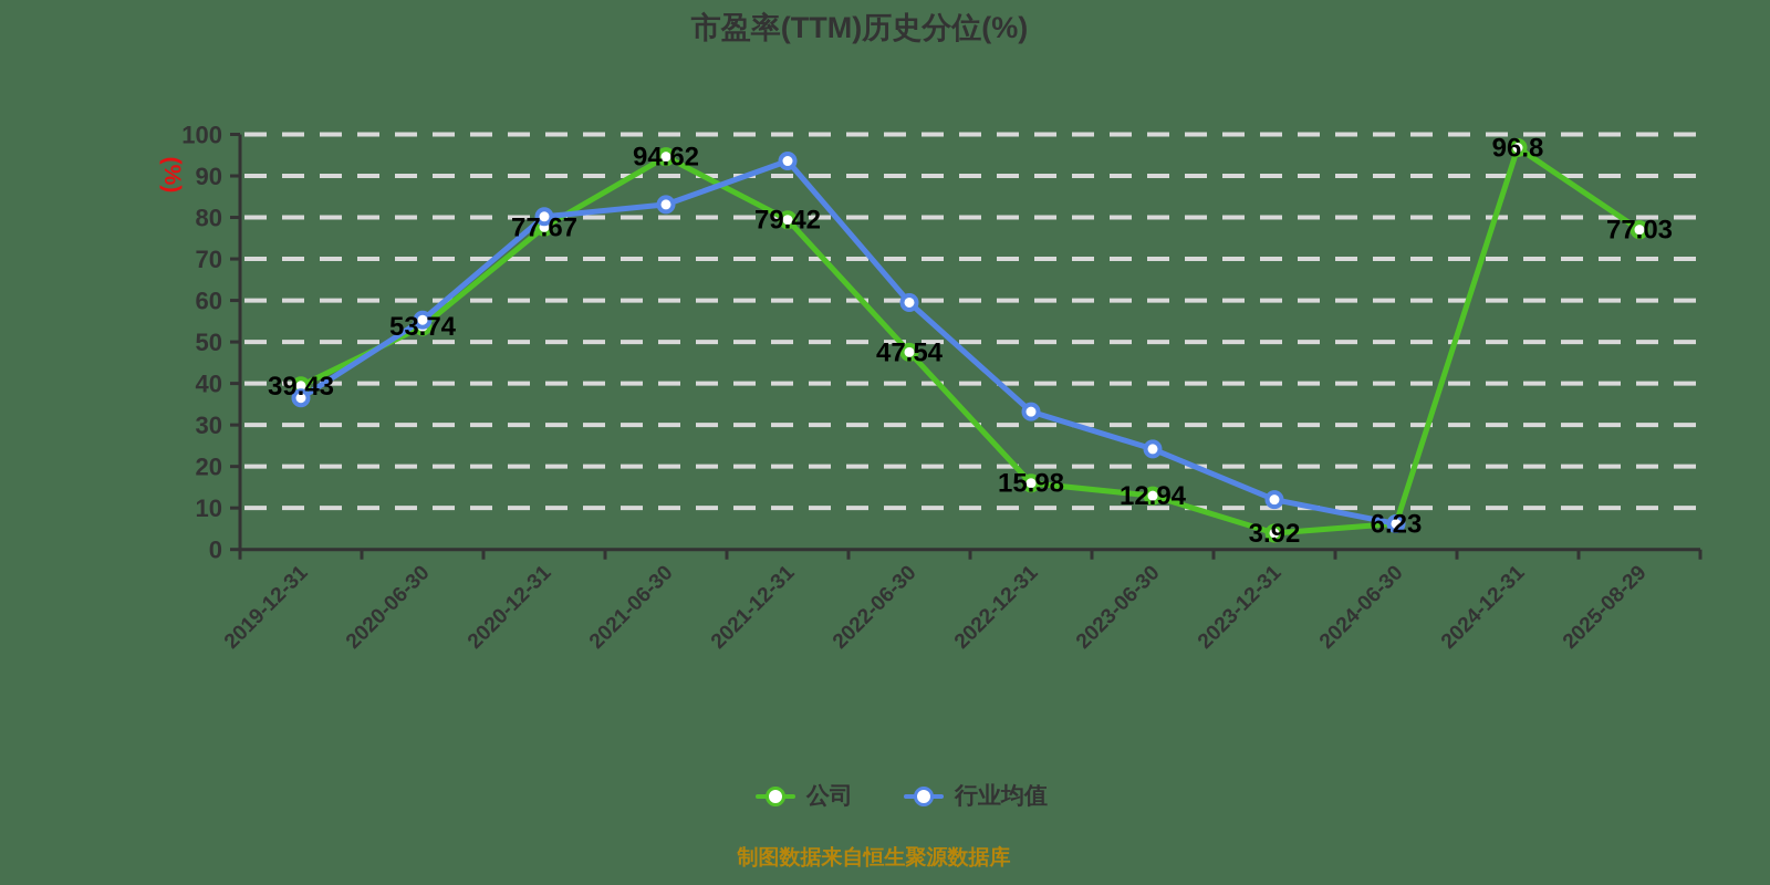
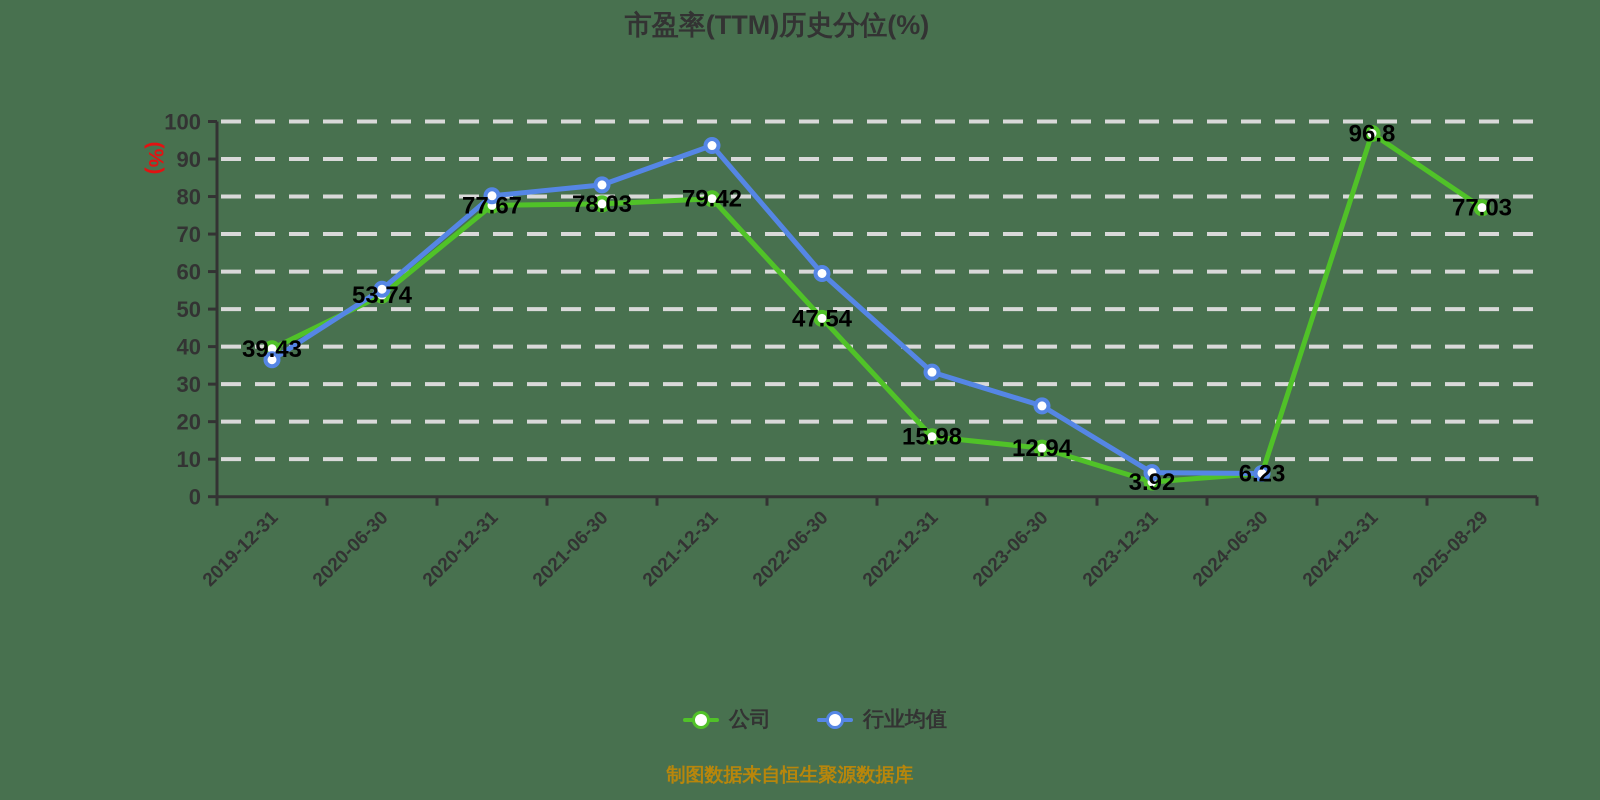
公司/2021-06-30: 94.62 -> 78.03
行业均值/2023-12-31: 12 -> 6
